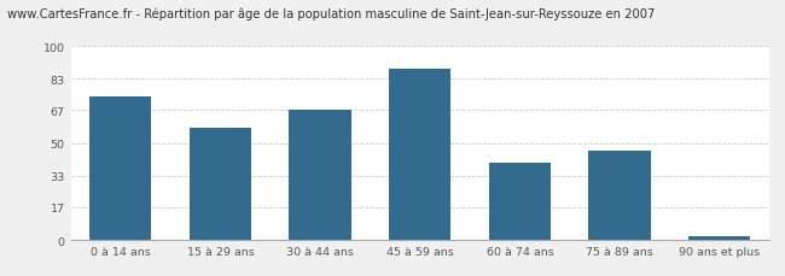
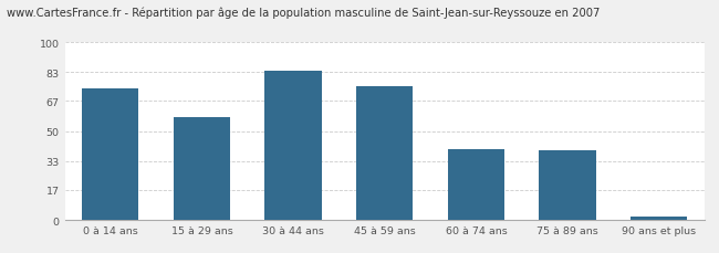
30 à 44 ans: 67 -> 84
45 à 59 ans: 88 -> 75
75 à 89 ans: 46 -> 39
